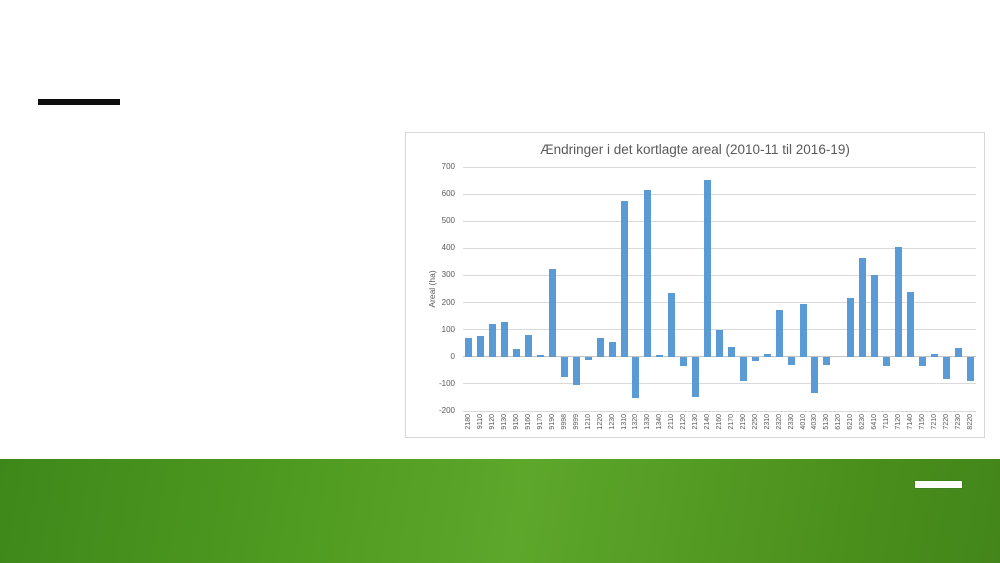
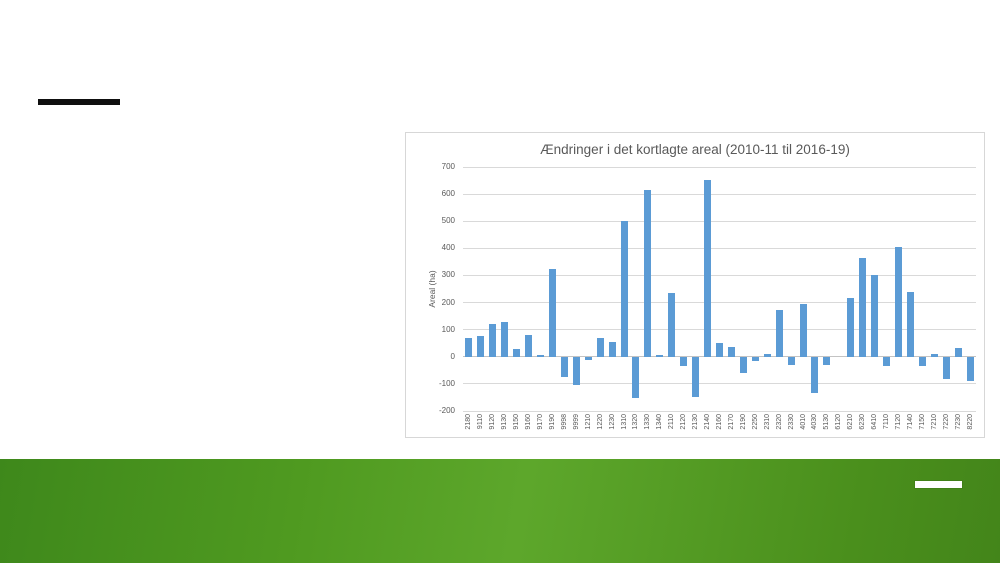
1310: 580 -> 500
2160: 100 -> 50
2190: -90 -> -60
